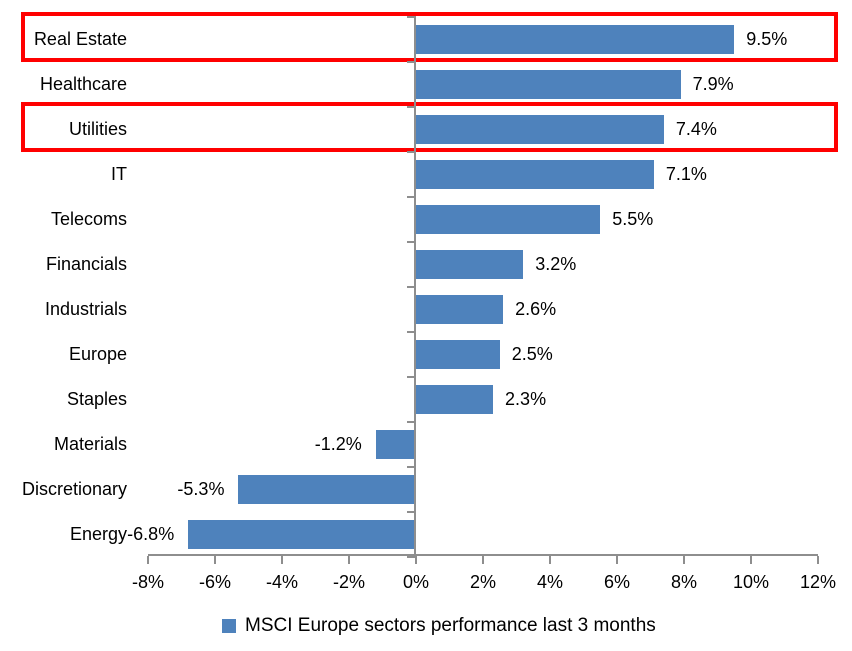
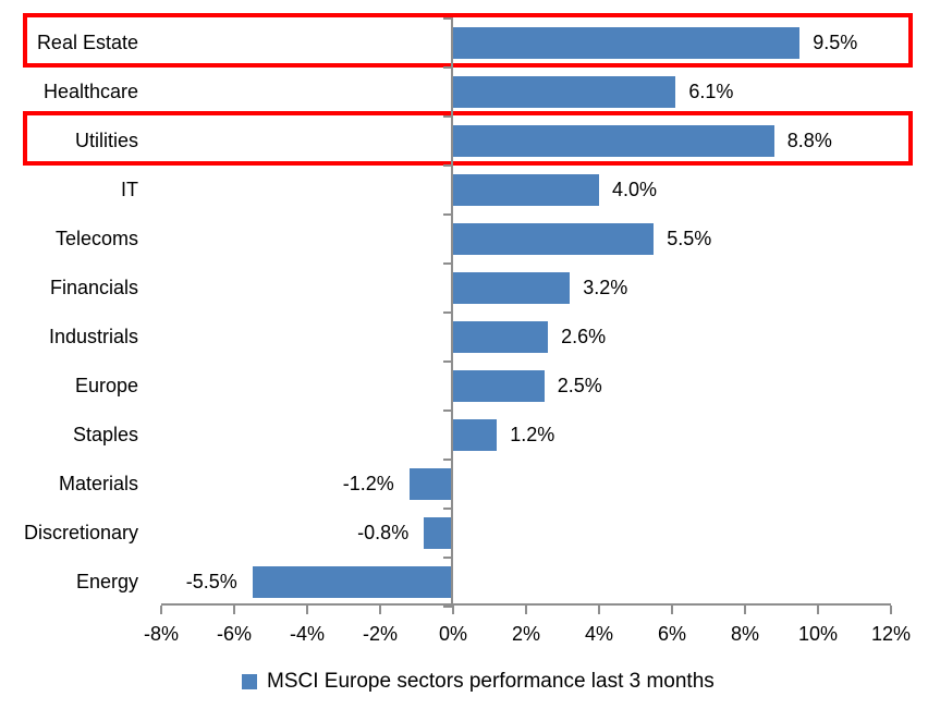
Healthcare: 7.9% -> 6.1%
Utilities: 7.4% -> 8.8%
IT: 7.1% -> 4.0%
Staples: 2.3% -> 1.2%
Discretionary: -5.3% -> -0.8%
Energy: -6.8% -> -5.5%
